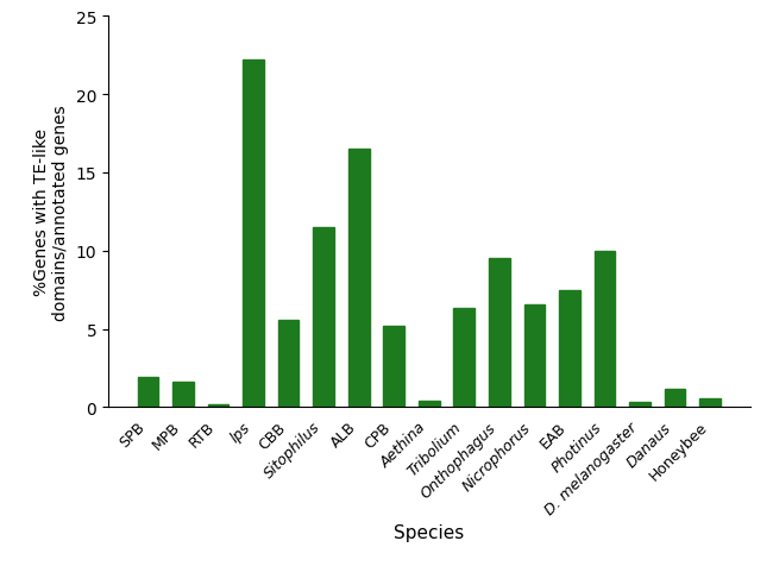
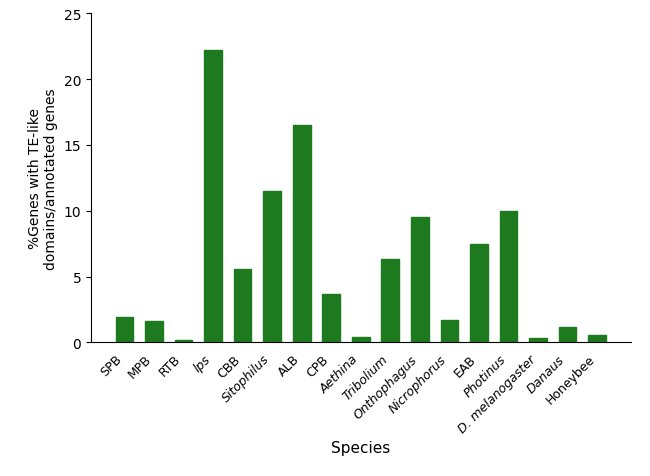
CPB: 5.2 -> 3.7
Nicrophorus: 6.6 -> 1.7
